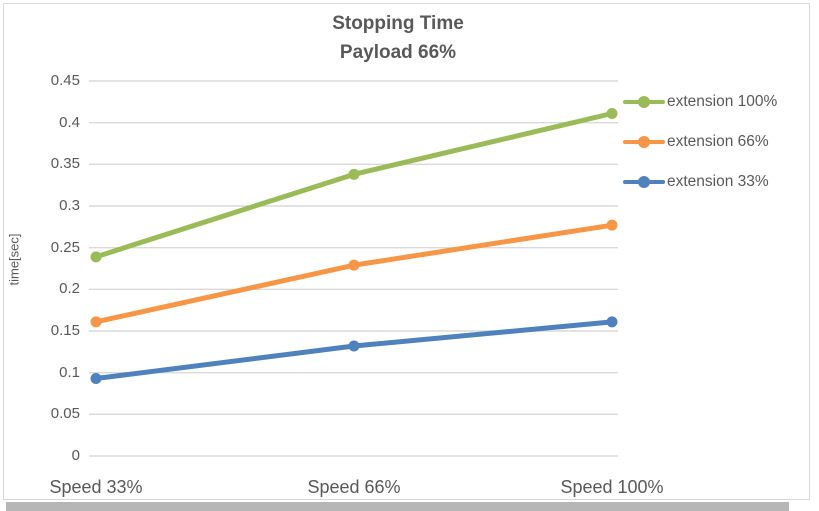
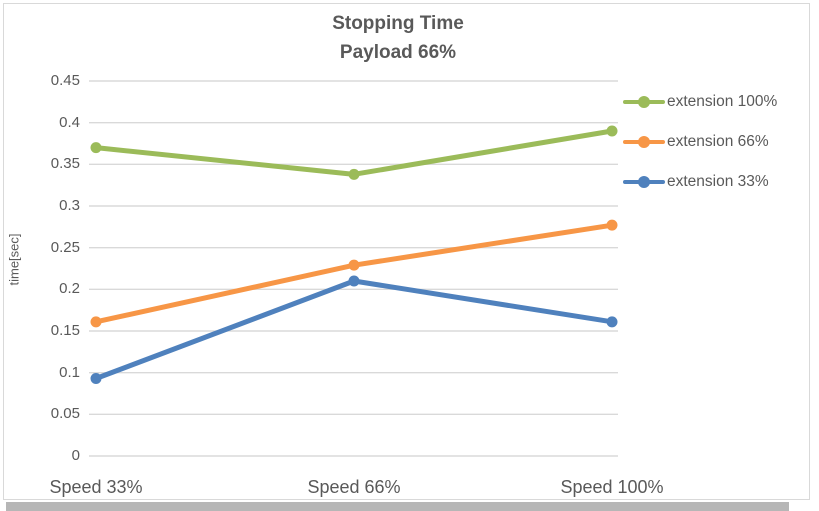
extension 100%/Speed 33%: 0.24 -> 0.37
extension 33%/Speed 66%: 0.13 -> 0.21
extension 100%/Speed 100%: 0.41 -> 0.39
